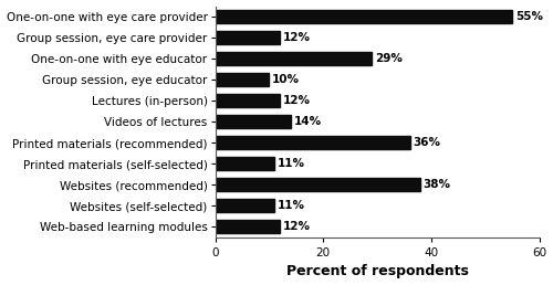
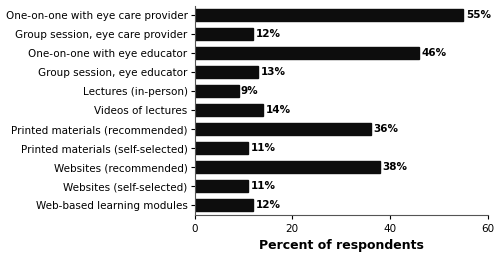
One-on-one with eye educator: 29% -> 46%
Group session, eye educator: 10% -> 13%
Lectures (in-person): 12% -> 9%
